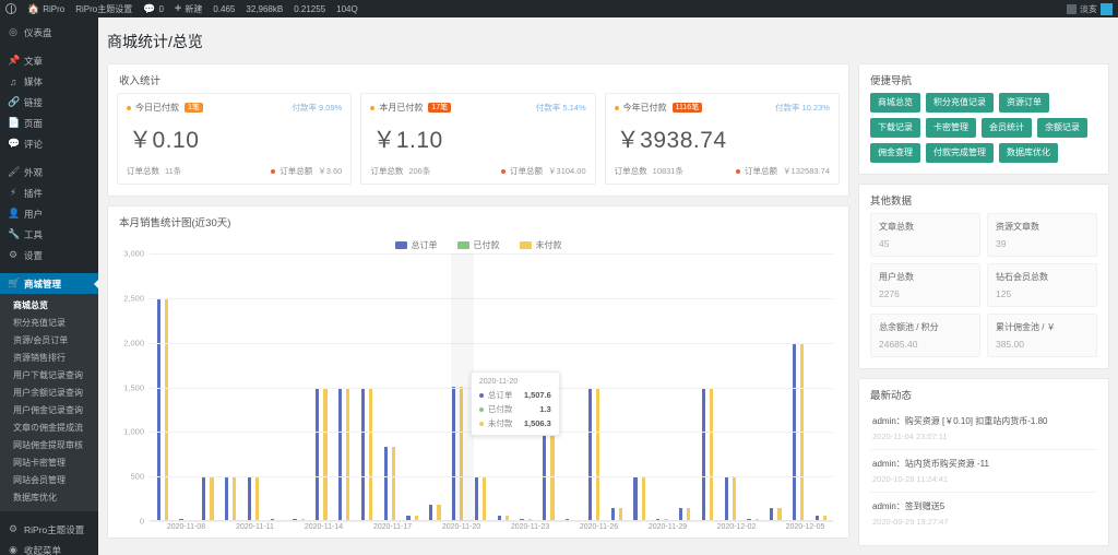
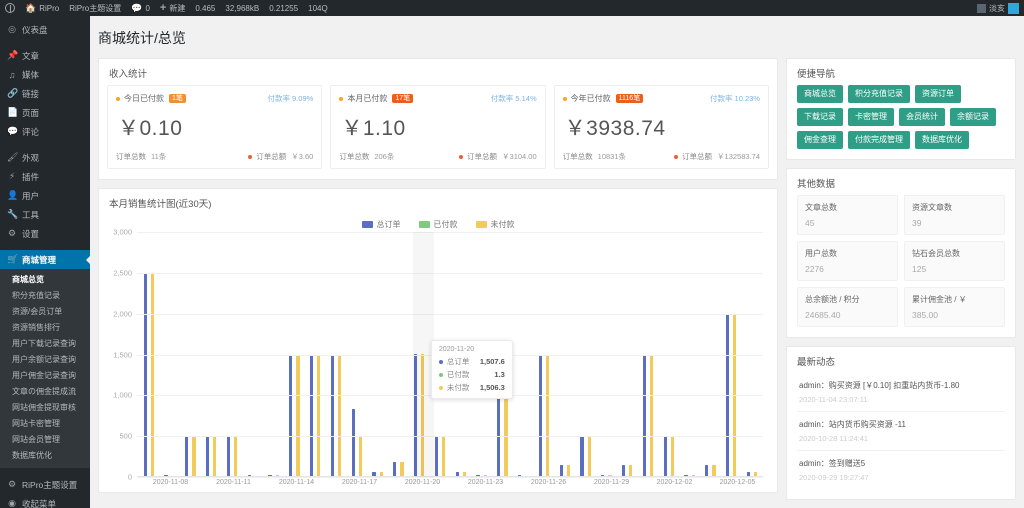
未付款/2020-11-17: 800 -> 500
